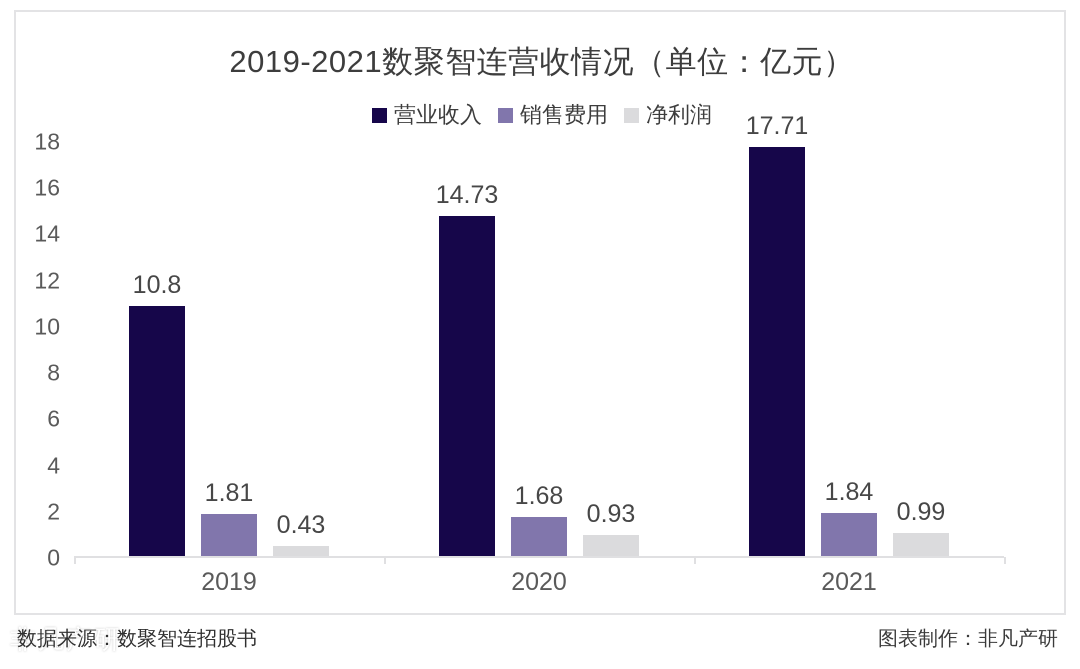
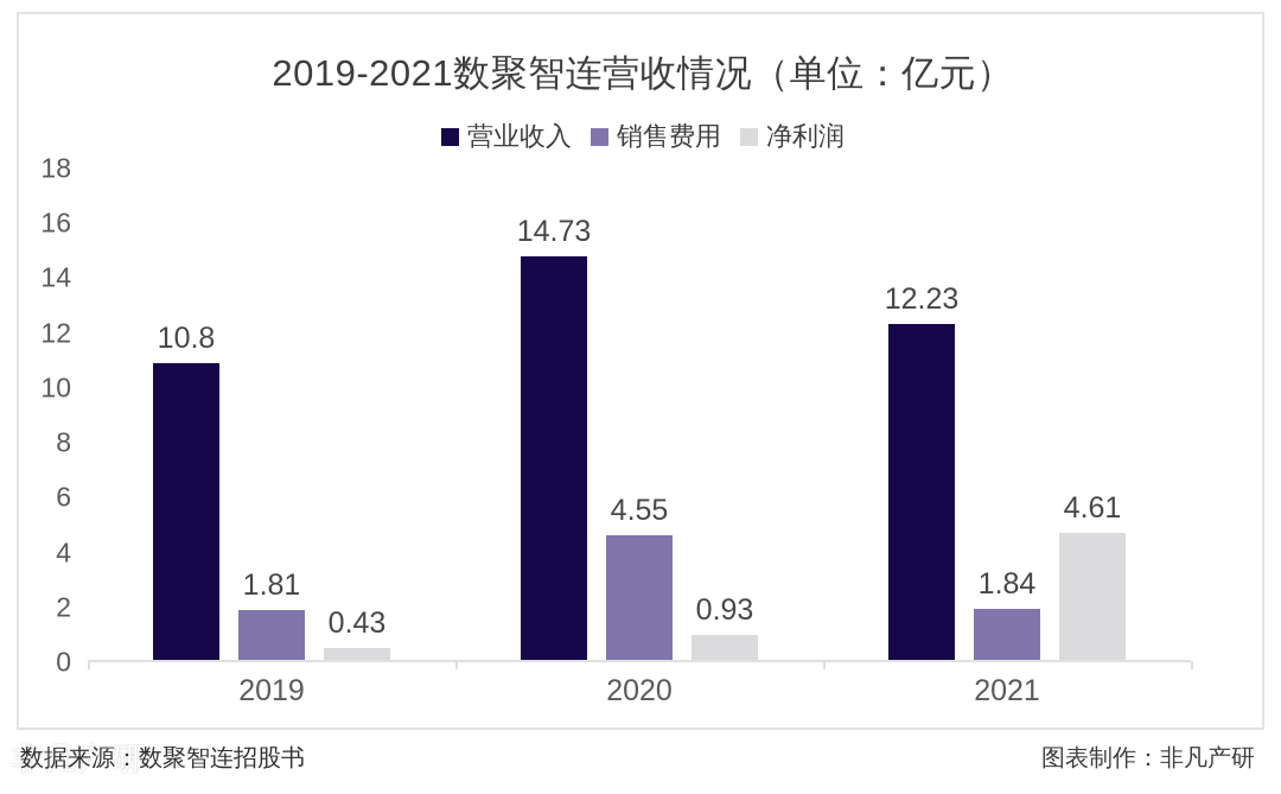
销售费用/2020: 1.68 -> 4.55
营业收入/2021: 17.71 -> 12.23
净利润/2021: 0.99 -> 4.61
